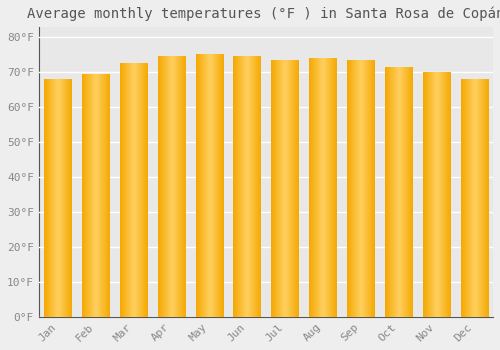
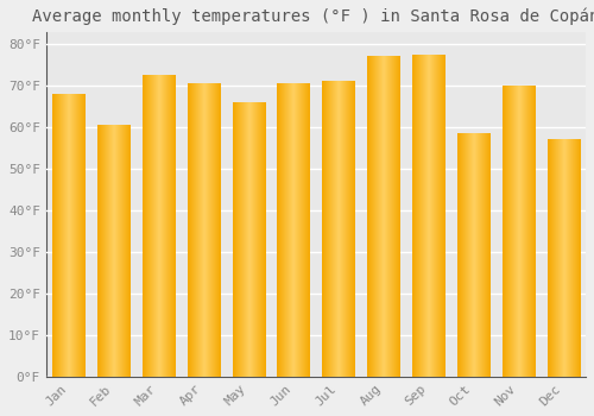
Feb: 69.5°F -> 60.5°F
Apr: 74.5°F -> 70.5°F
May: 75.0°F -> 66.0°F
Jun: 74.5°F -> 70.5°F
Jul: 73.5°F -> 71.0°F
Aug: 74.0°F -> 77.0°F
Sep: 73.5°F -> 77.5°F
Oct: 71.5°F -> 58.5°F
Dec: 68.0°F -> 57.0°F
